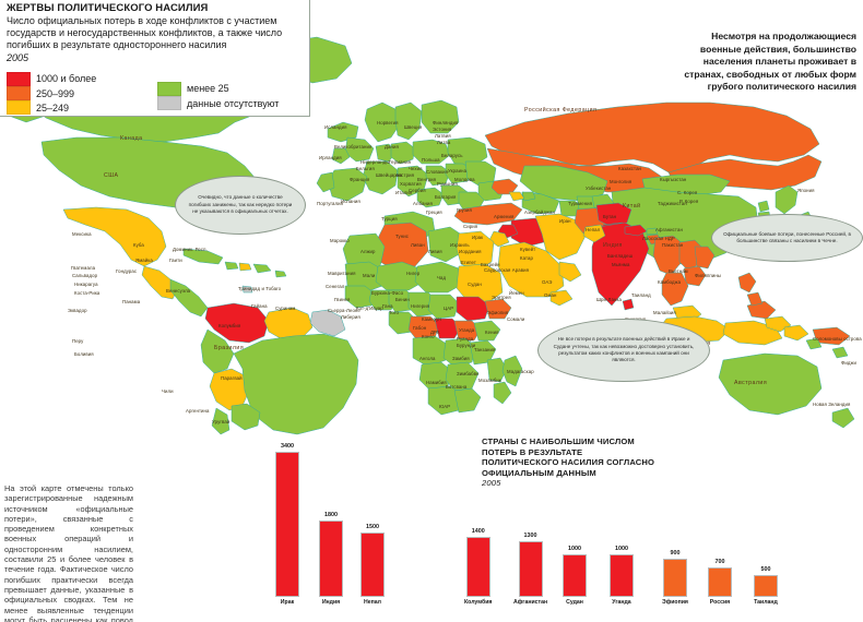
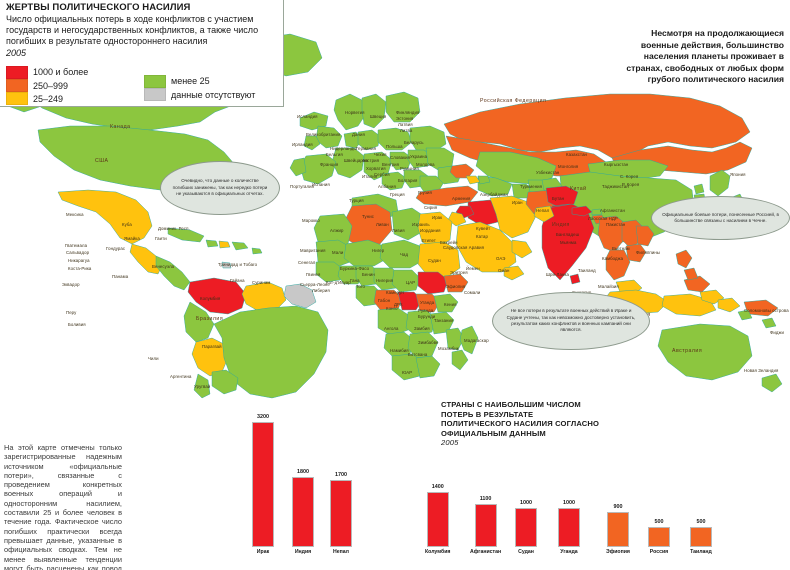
Ирак: 3400 -> 3200
Непал: 1500 -> 1700
Афганистан: 1300 -> 1100
Россия: 700 -> 500
